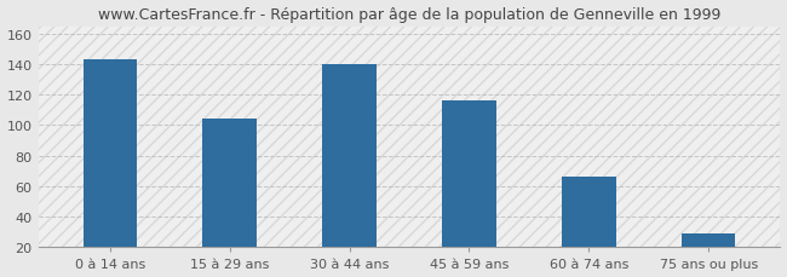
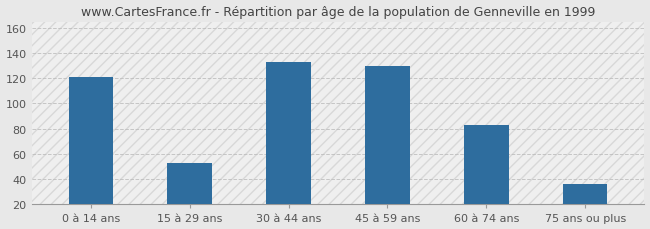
0 à 14 ans: 143 -> 121
15 à 29 ans: 104 -> 53
30 à 44 ans: 140 -> 133
45 à 59 ans: 116 -> 130
60 à 74 ans: 66 -> 83
75 ans ou plus: 29 -> 36
